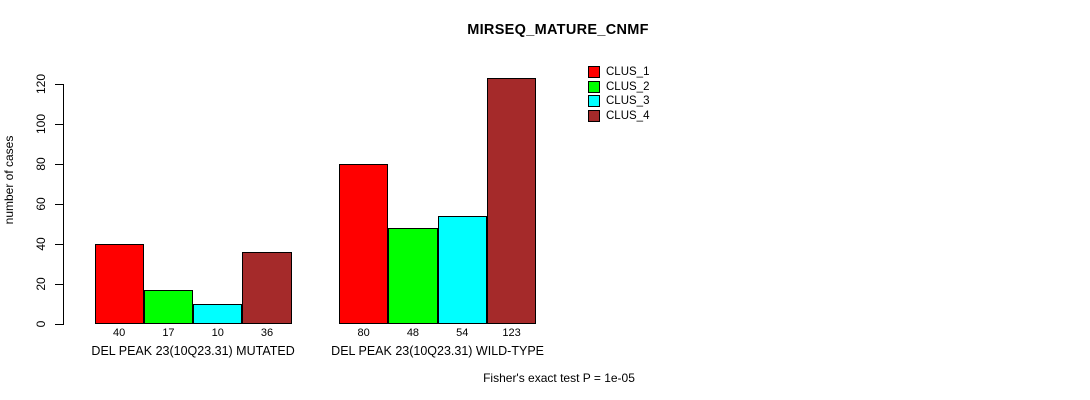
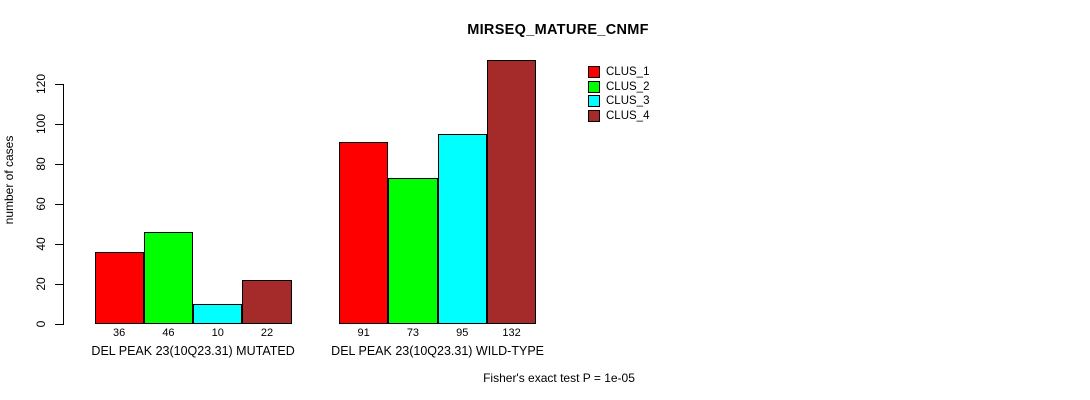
CLUS_1/DEL PEAK 23(10Q23.31) MUTATED: 40 -> 36
CLUS_2/DEL PEAK 23(10Q23.31) MUTATED: 17 -> 46
CLUS_4/DEL PEAK 23(10Q23.31) MUTATED: 36 -> 22
CLUS_1/DEL PEAK 23(10Q23.31) WILD-TYPE: 80 -> 91
CLUS_2/DEL PEAK 23(10Q23.31) WILD-TYPE: 48 -> 73
CLUS_3/DEL PEAK 23(10Q23.31) WILD-TYPE: 54 -> 95
CLUS_4/DEL PEAK 23(10Q23.31) WILD-TYPE: 123 -> 132
